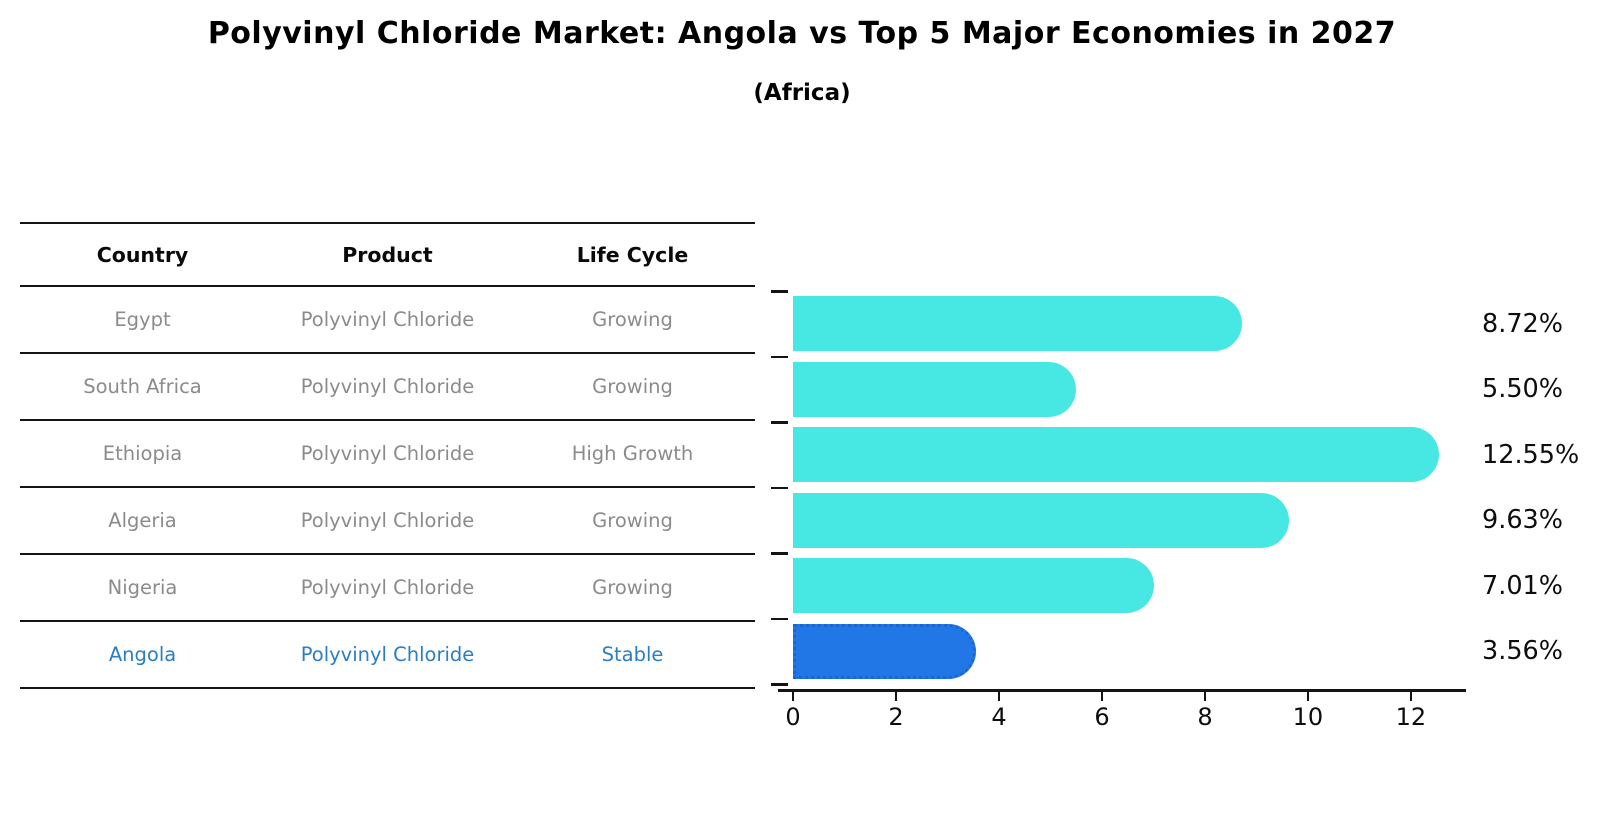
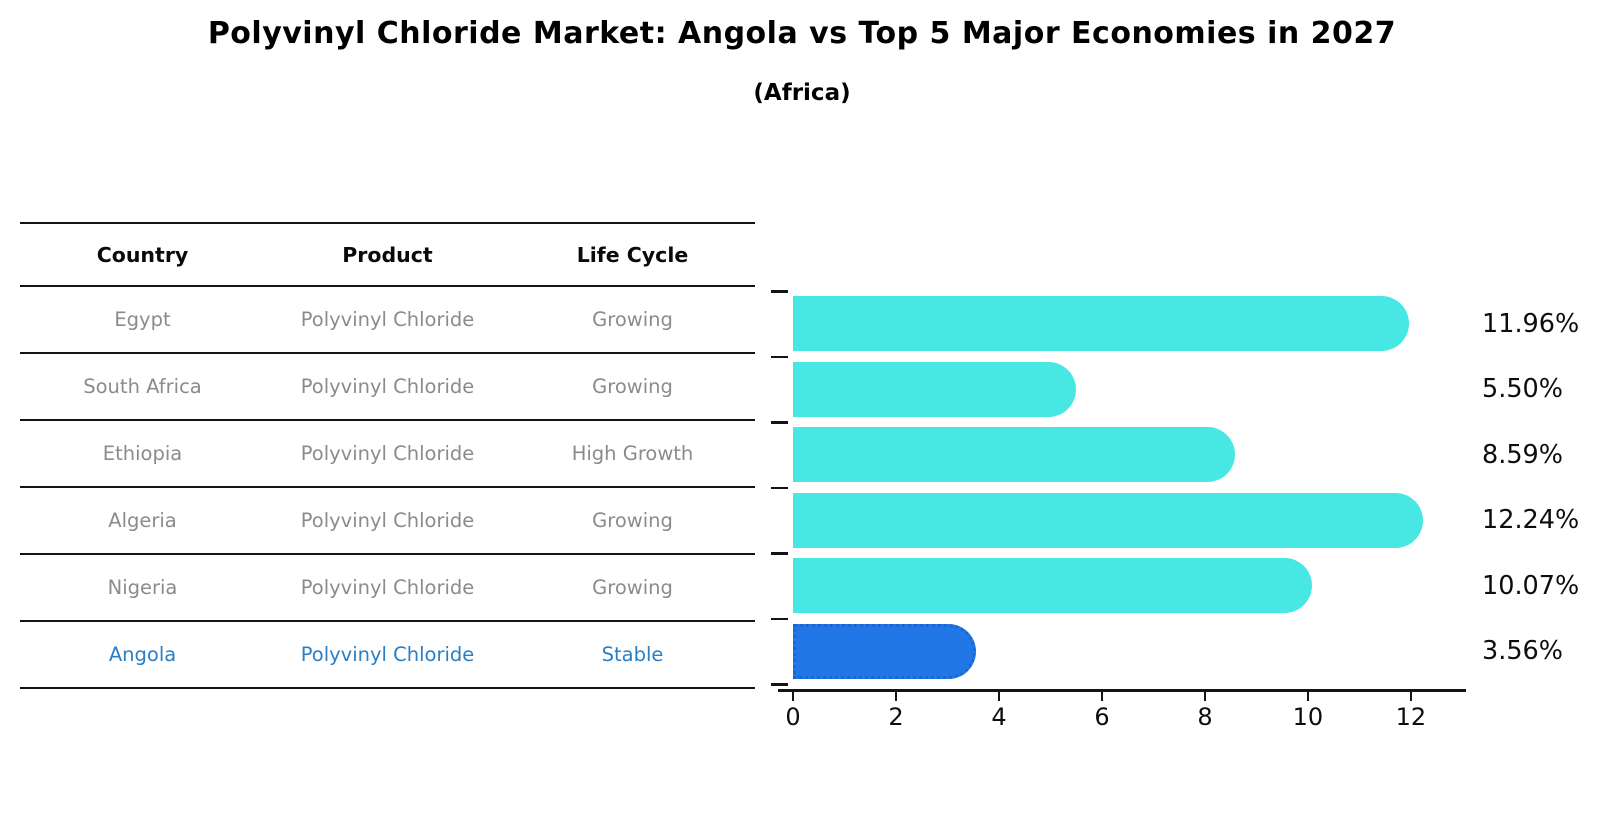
Egypt: 8.72% -> 11.96%
Ethiopia: 12.55% -> 8.59%
Algeria: 9.63% -> 12.24%
Nigeria: 7.01% -> 10.07%
